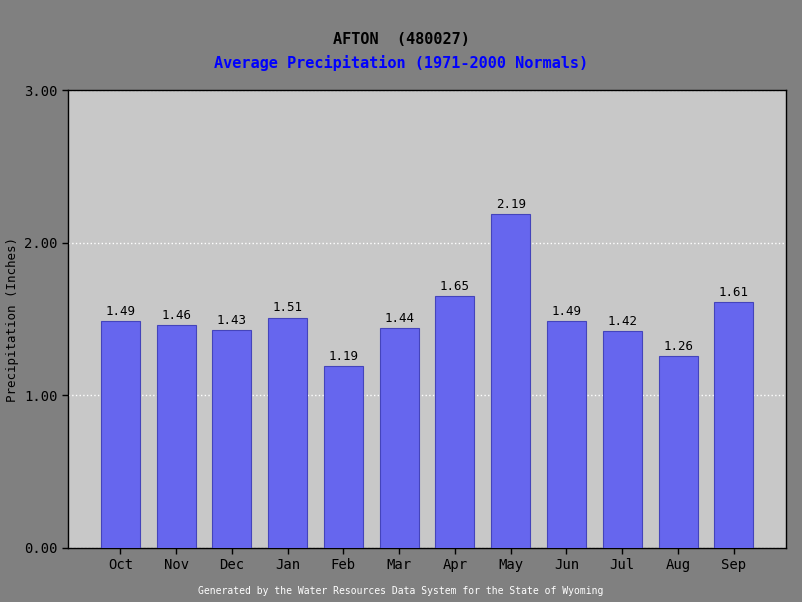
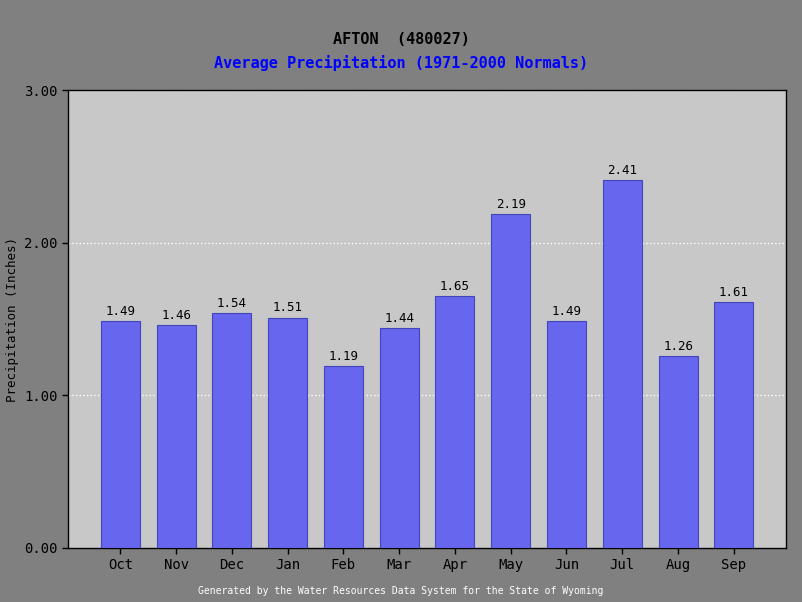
Dec: 1.43 -> 1.54
Jul: 1.42 -> 2.41
